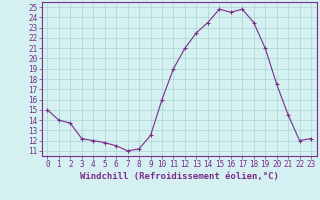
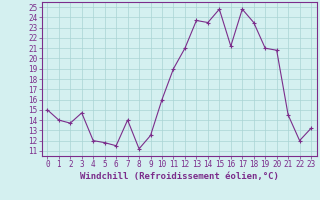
3: 12.2 -> 14.7
7: 11.0 -> 14.0
13: 22.5 -> 23.7
16: 24.5 -> 21.2
20: 17.5 -> 20.8
23: 12.2 -> 13.2
